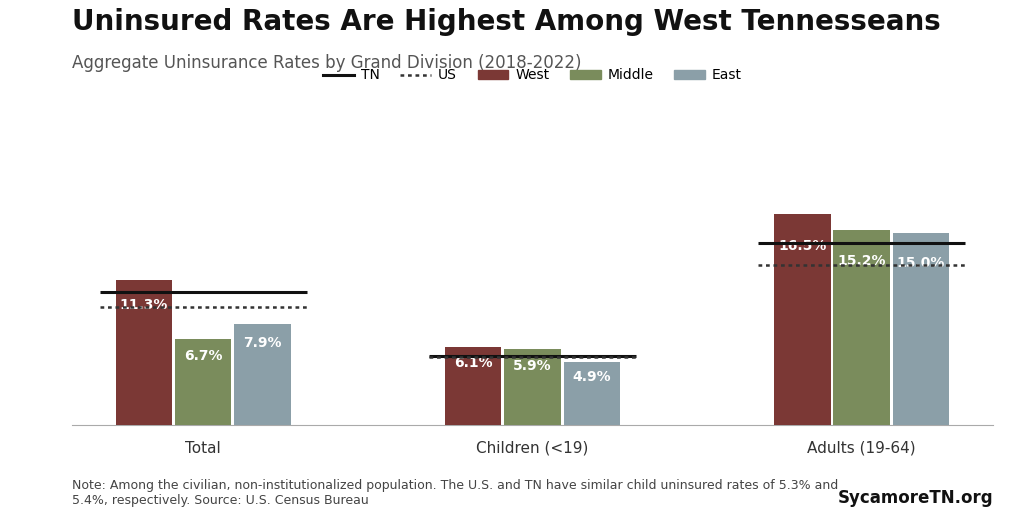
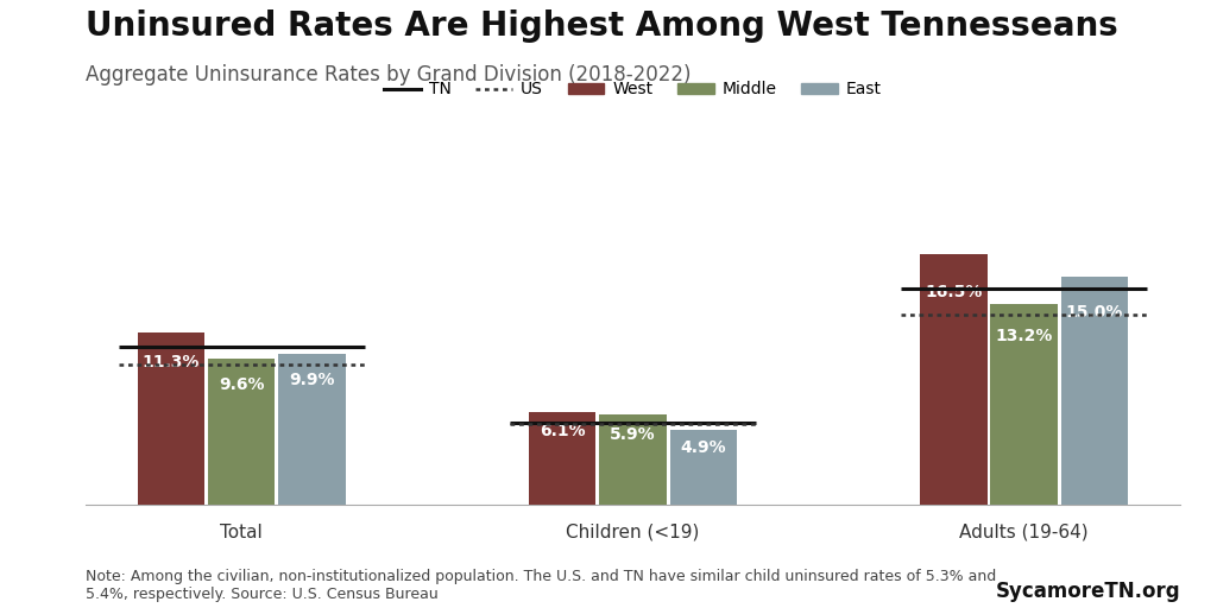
Middle/Total: 6.7% -> 9.6%
East/Total: 7.9% -> 9.9%
Middle/Adults (19-64): 15.2% -> 13.2%
